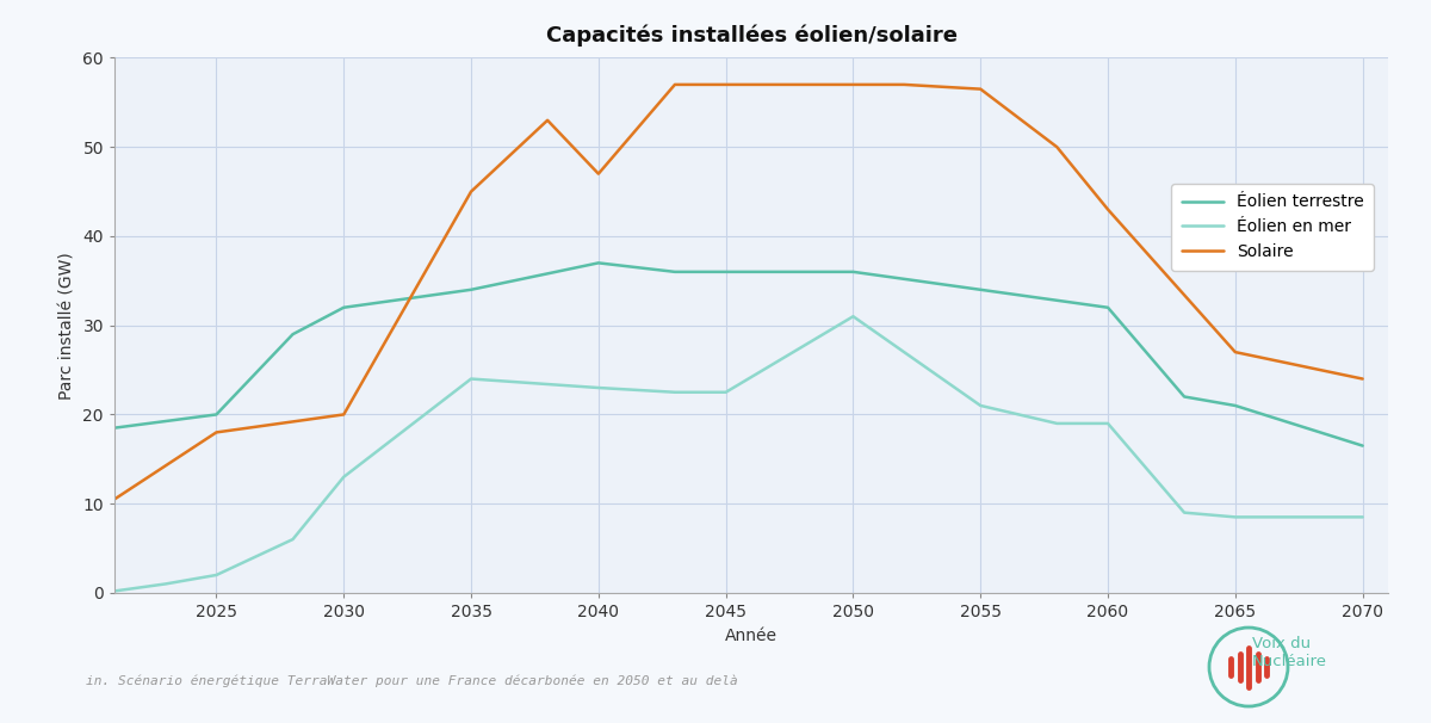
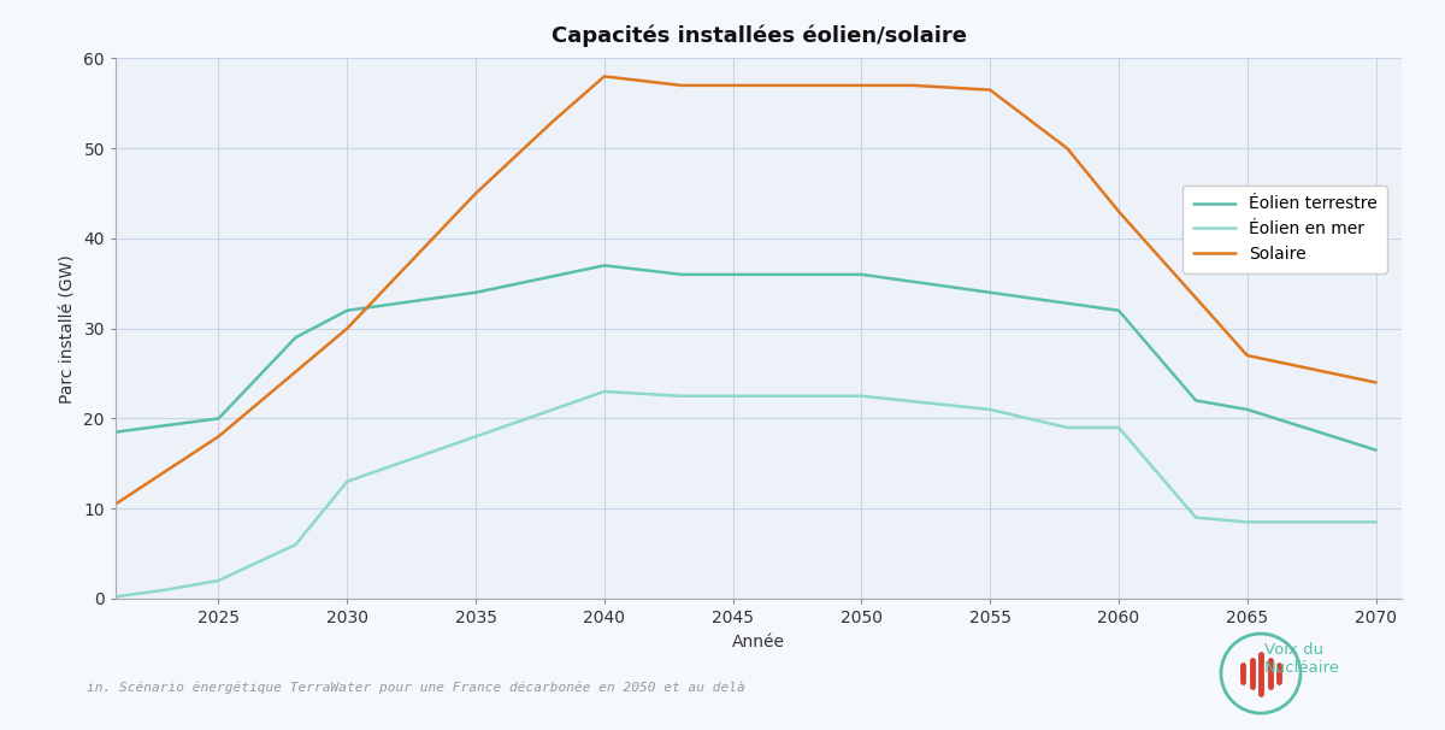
Solaire/2030: 20.0 -> 30.0
Éolien en mer/2035: 24.0 -> 18.0
Solaire/2040: 47.0 -> 58.0
Éolien en mer/2050: 31.0 -> 22.5
